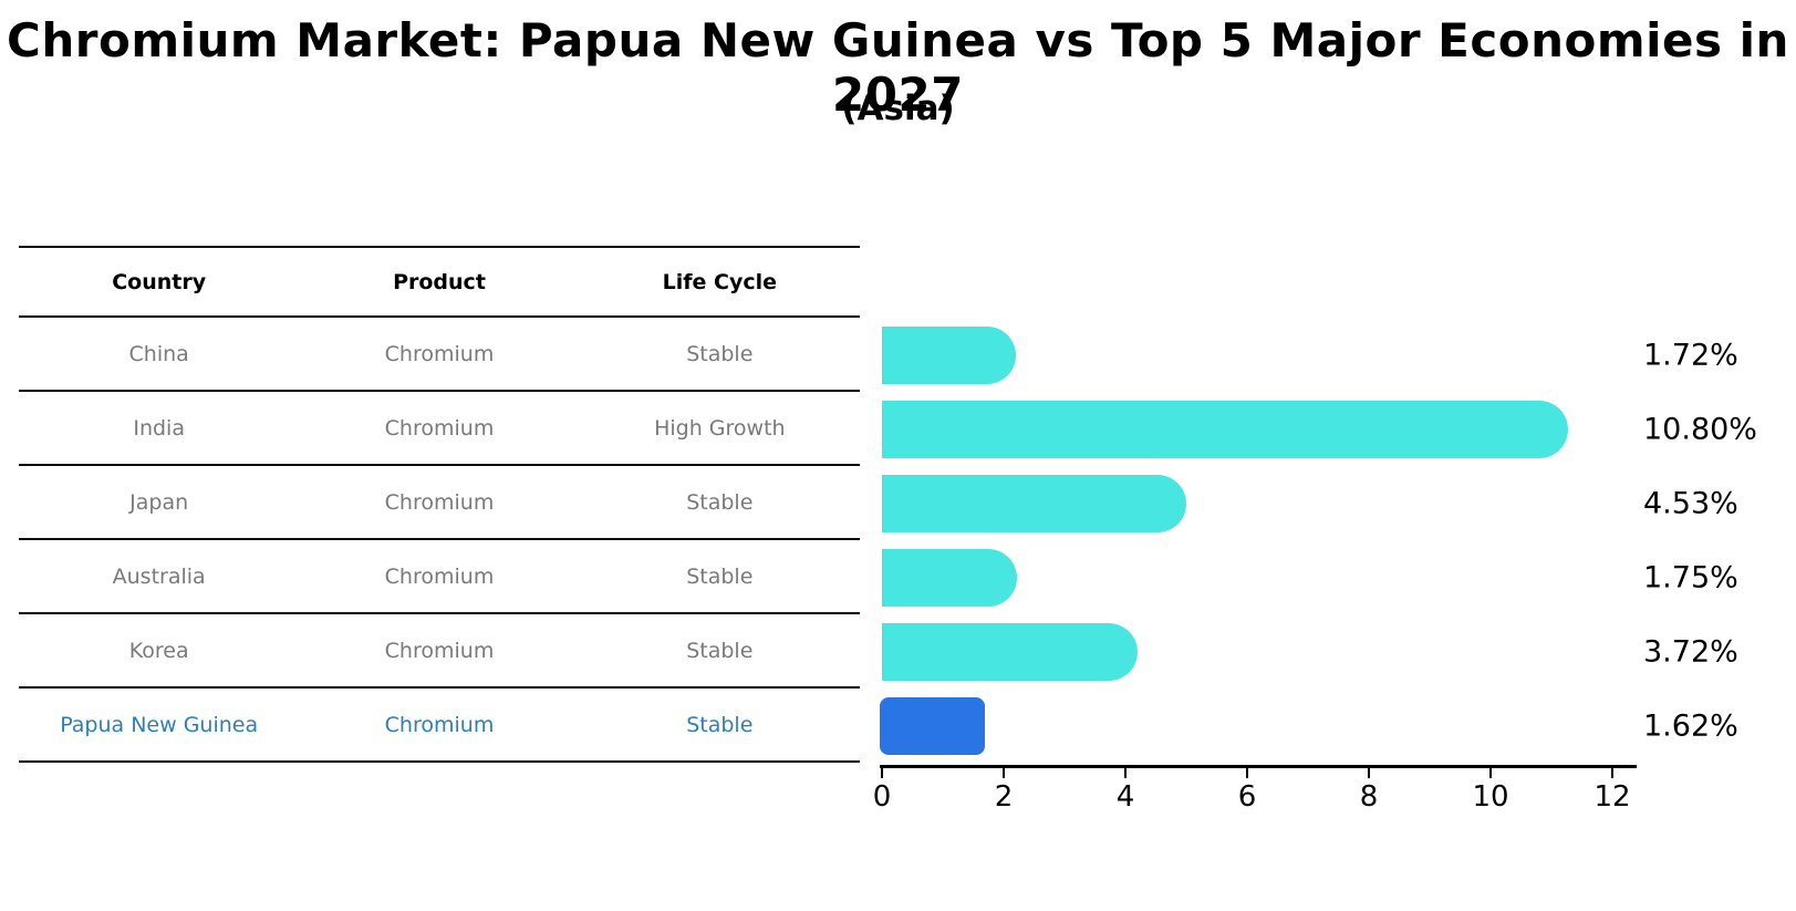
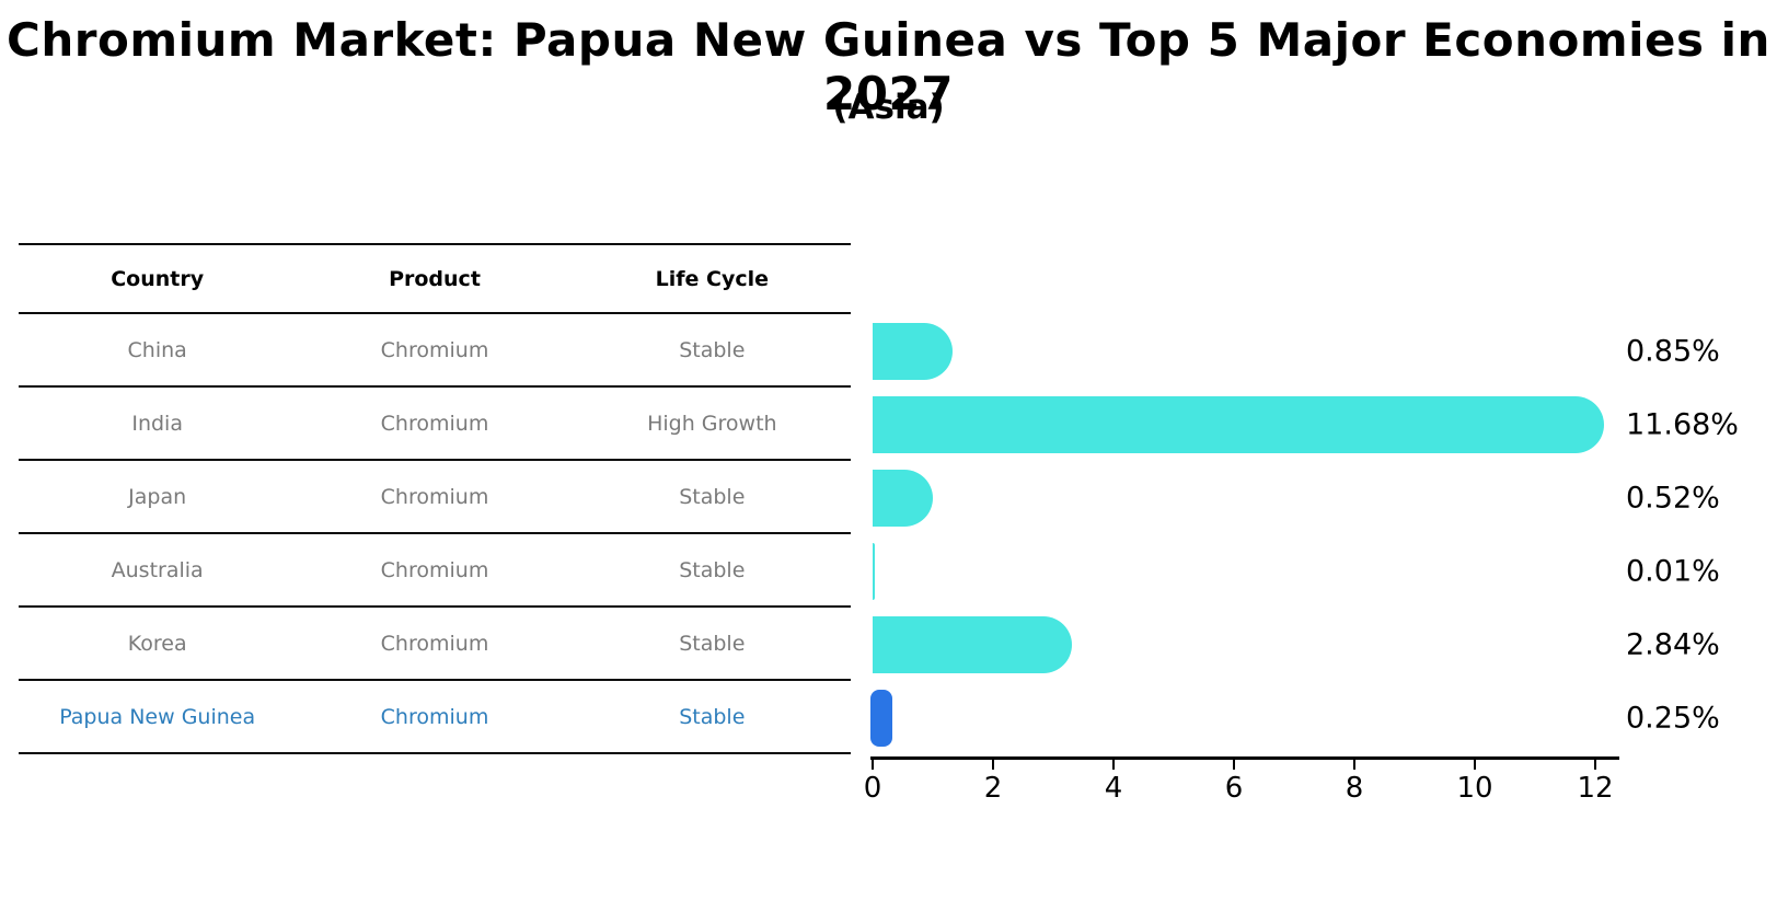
China: 1.72% -> 0.85%
India: 10.80% -> 11.68%
Japan: 4.53% -> 0.52%
Australia: 1.75% -> 0.01%
Korea: 3.72% -> 2.84%
Papua New Guinea: 1.62% -> 0.25%
